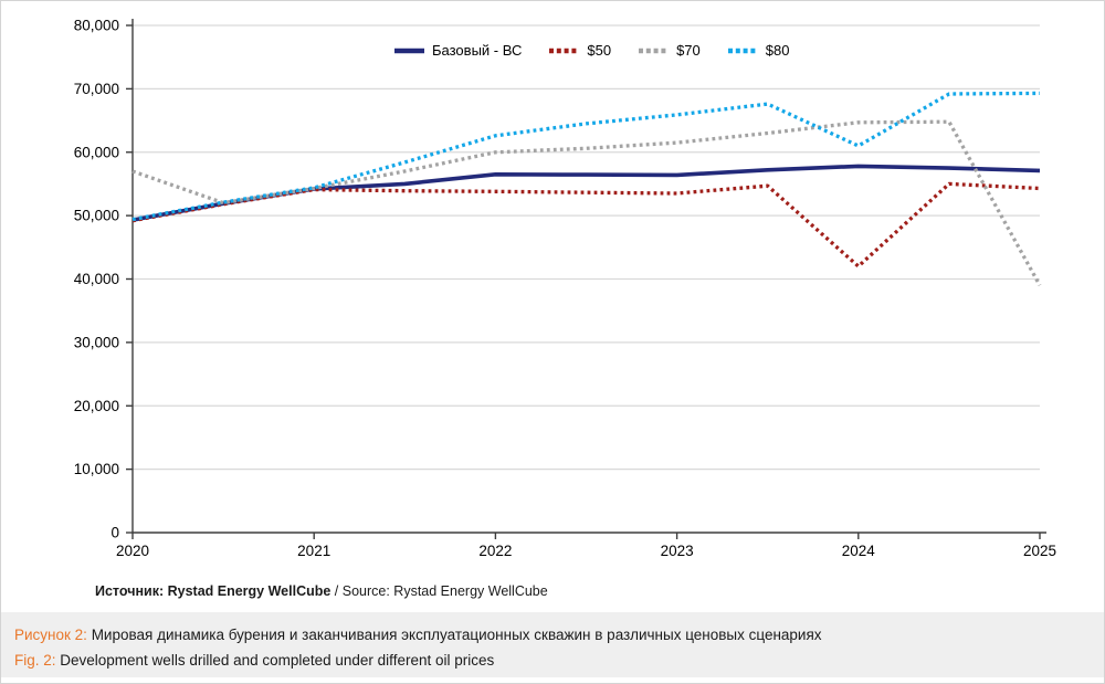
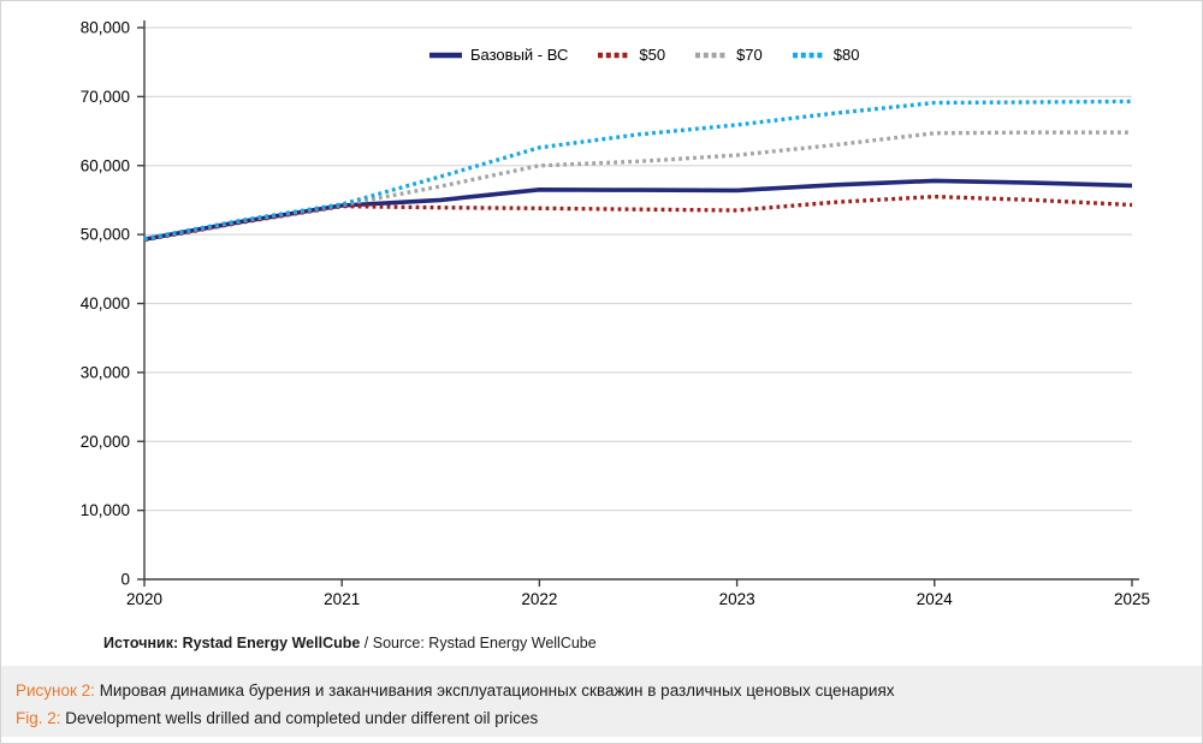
$70/2020: 57000 -> 49000
$50/2024: 42000 -> 56000
$80/2024: 61000 -> 69000
$70/2025: 39000 -> 65000
